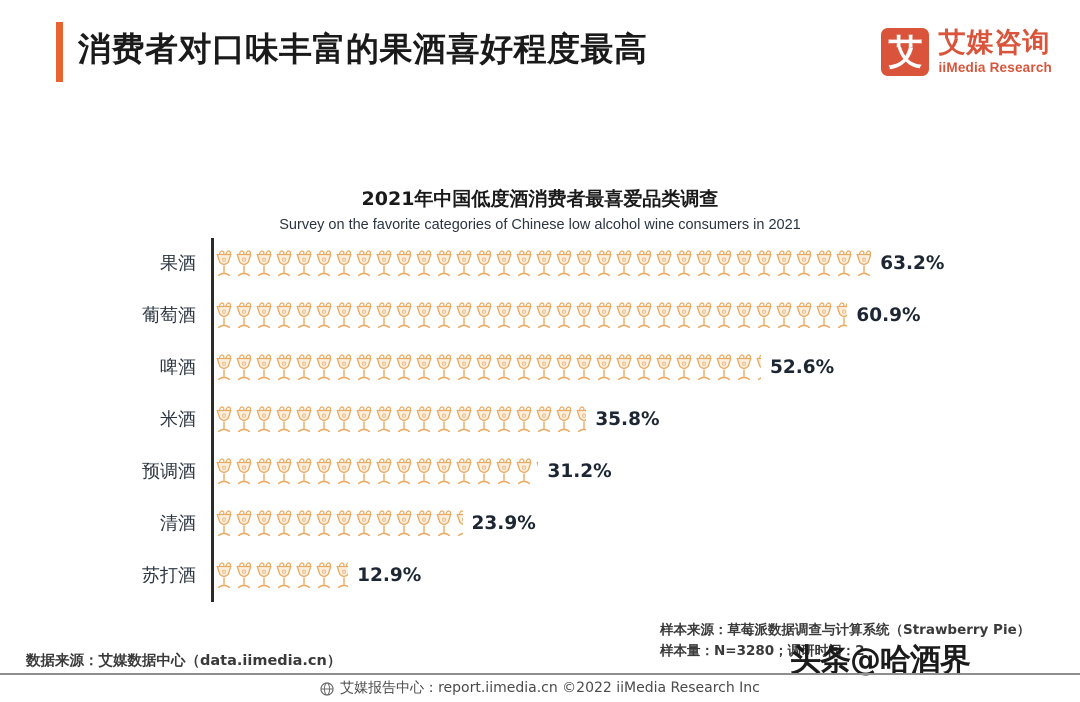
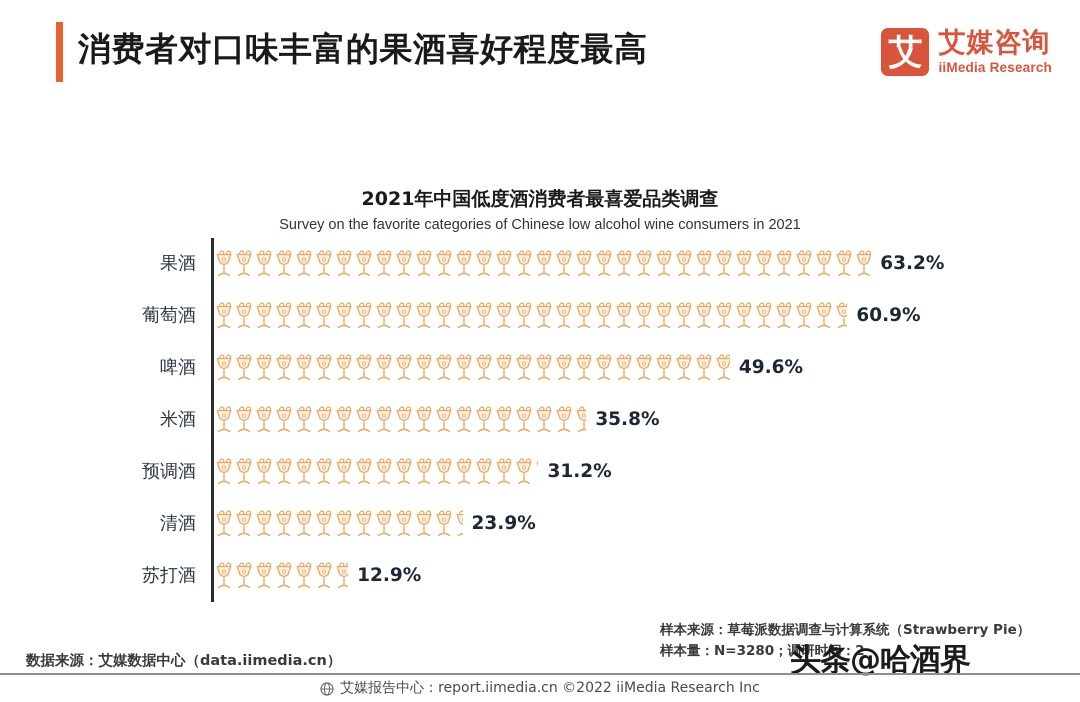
啤酒: 52.6% -> 49.6%
